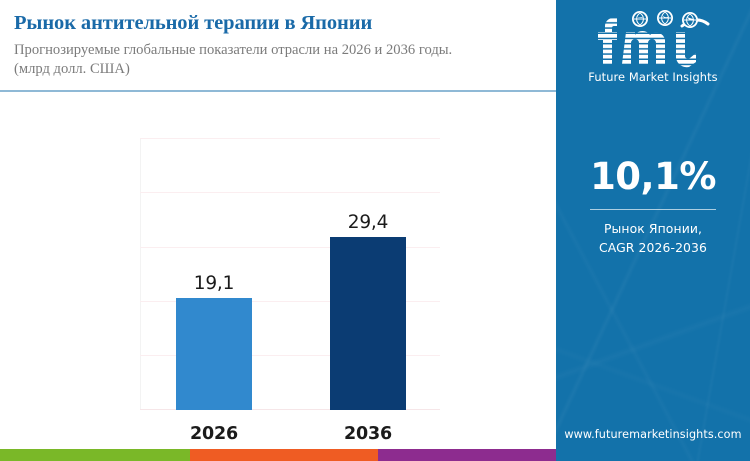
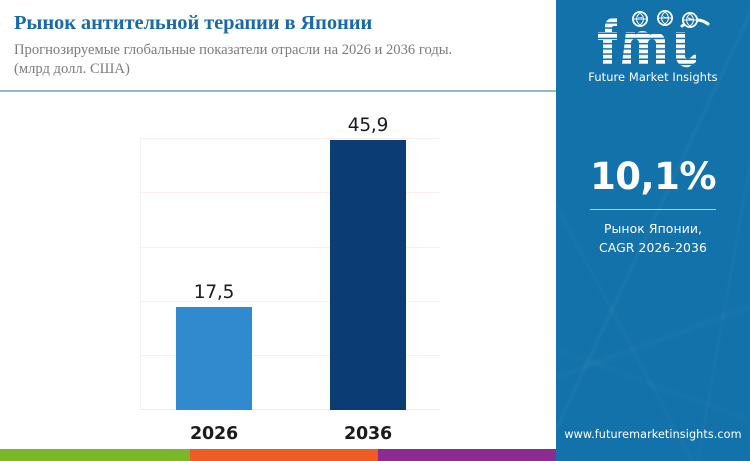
2026: 19,1 -> 17,5
2036: 29,4 -> 45,9
